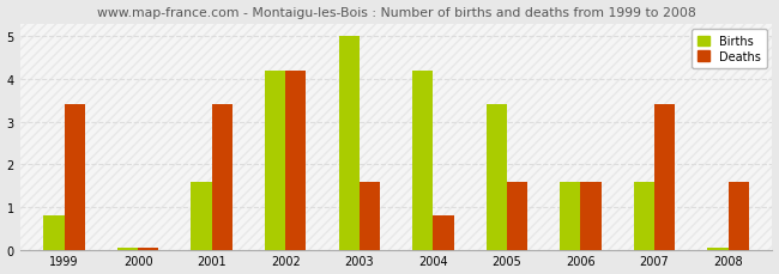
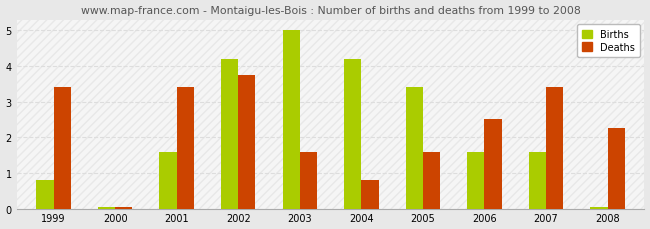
Deaths/2002: 4.20 -> 3.75
Deaths/2006: 1.60 -> 2.50
Deaths/2008: 1.60 -> 2.25
